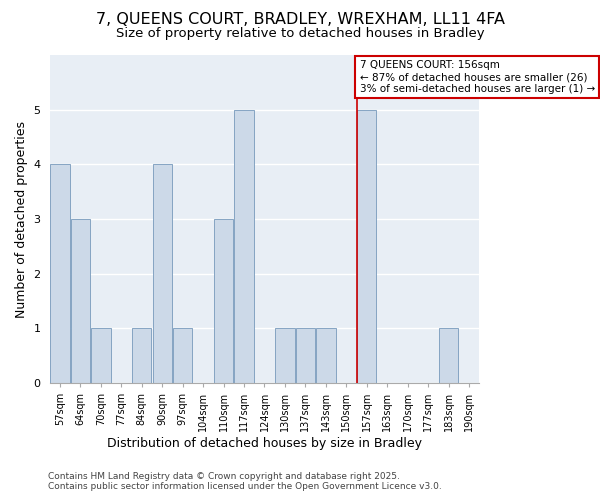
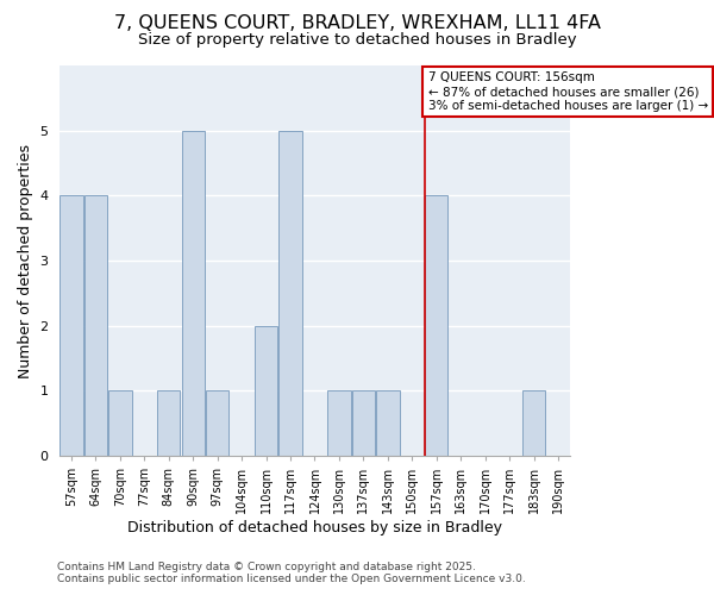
64sqm: 3 -> 4
90sqm: 4 -> 5
110sqm: 3 -> 2
157sqm: 5 -> 4
